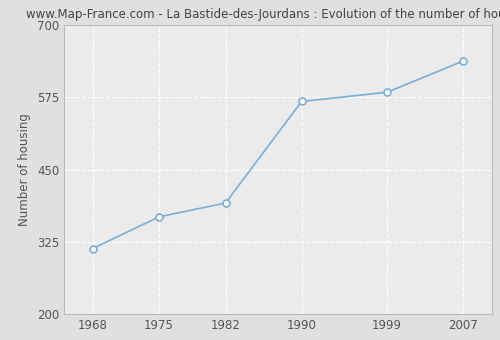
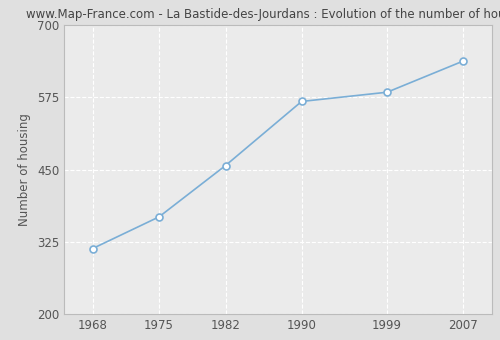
1982: 392 -> 457
